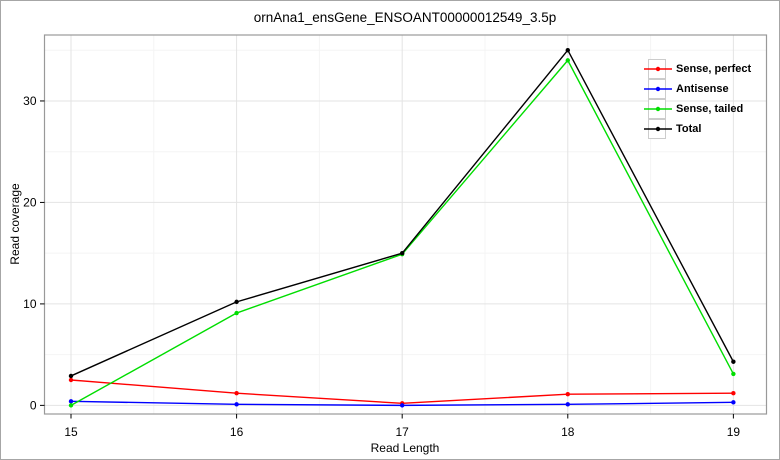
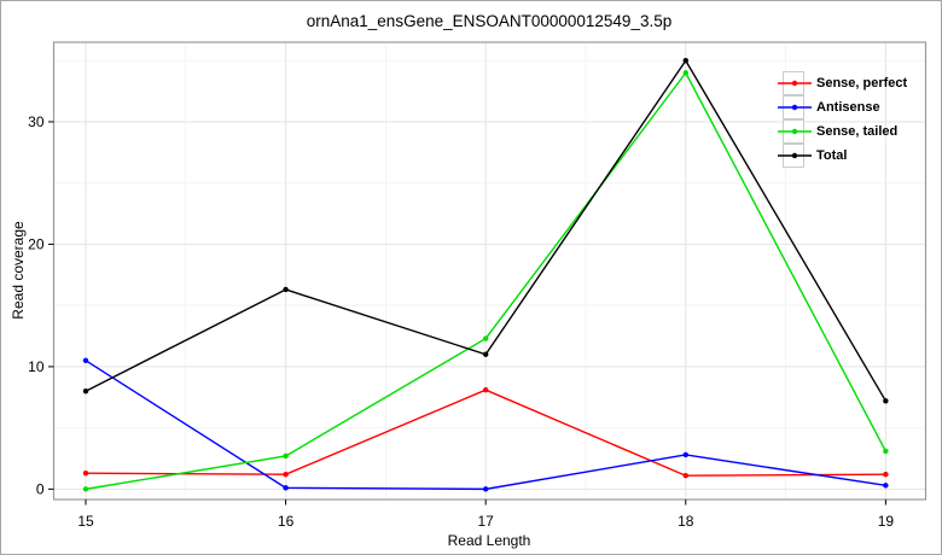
Sense, perfect/15: 2.5 -> 1.3
Antisense/15: 0.4 -> 10.5
Total/15: 2.9 -> 8.0
Sense, tailed/16: 9.1 -> 2.7
Total/16: 10.2 -> 16.3
Sense, perfect/17: 0.2 -> 8.1
Sense, tailed/17: 14.9 -> 12.3
Total/17: 15.0 -> 11.0
Antisense/18: 0.1 -> 2.8
Total/19: 4.3 -> 7.2
